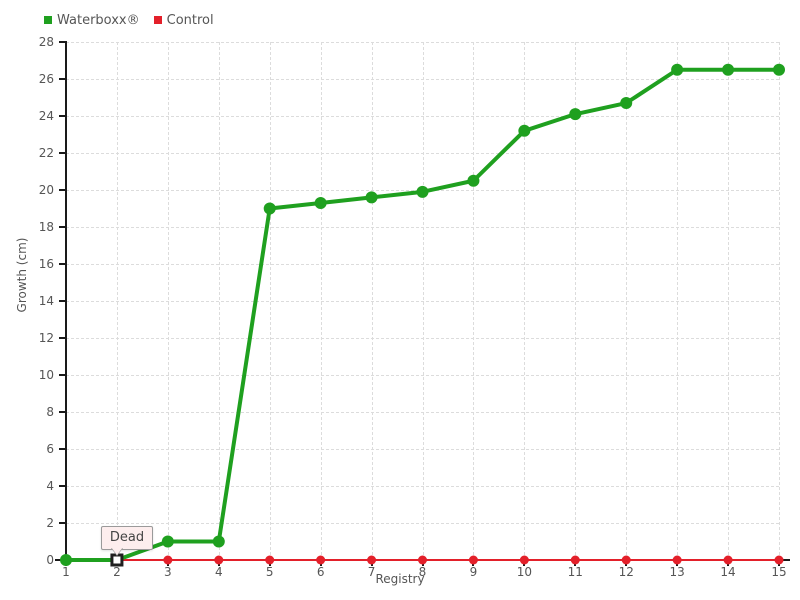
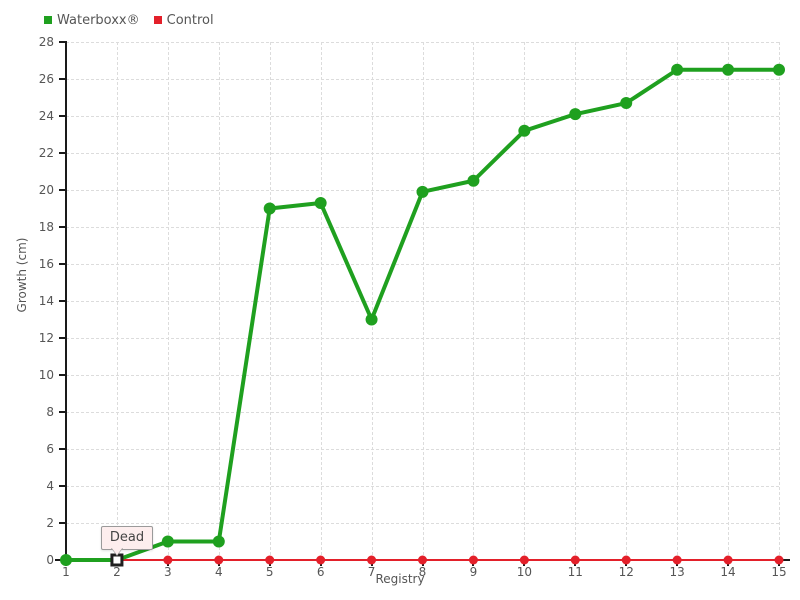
Waterboxx®/7: 19.6 -> 13.0
